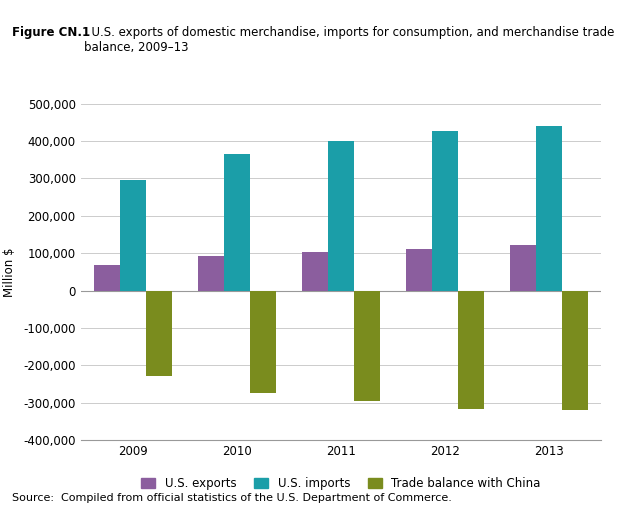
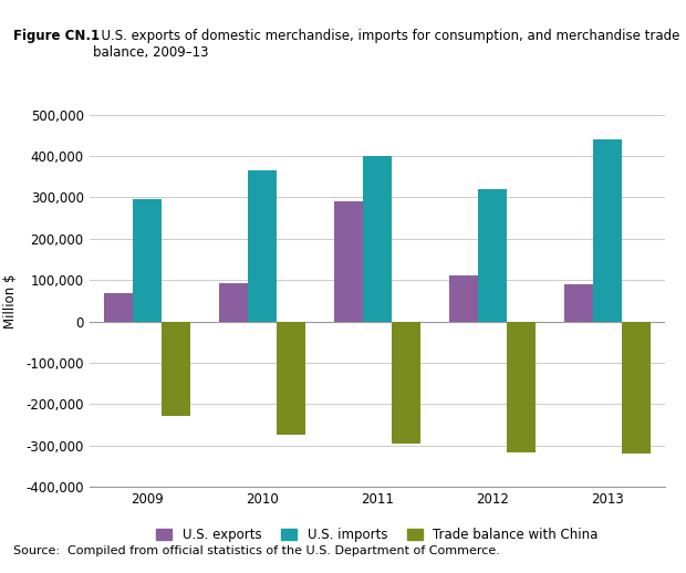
U.S. exports/2011: 104,000 -> 290,000
U.S. imports/2012: 426,000 -> 320,000
U.S. exports/2013: 122,000 -> 90,000
